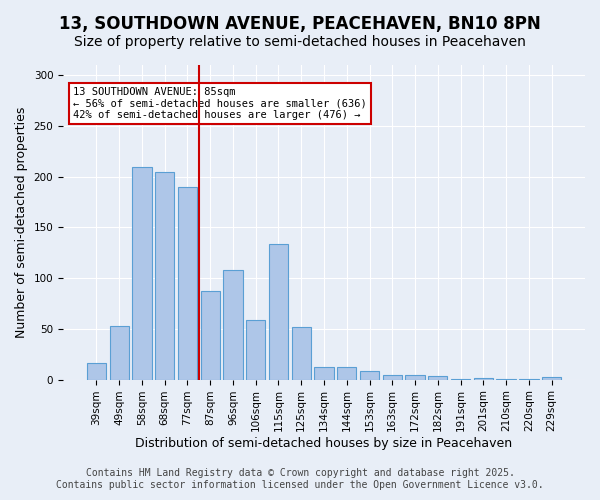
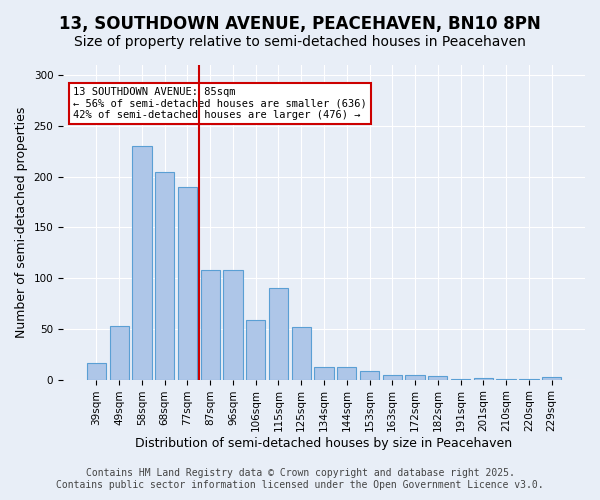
58sqm: 209 -> 230
87sqm: 87 -> 108
115sqm: 134 -> 90
